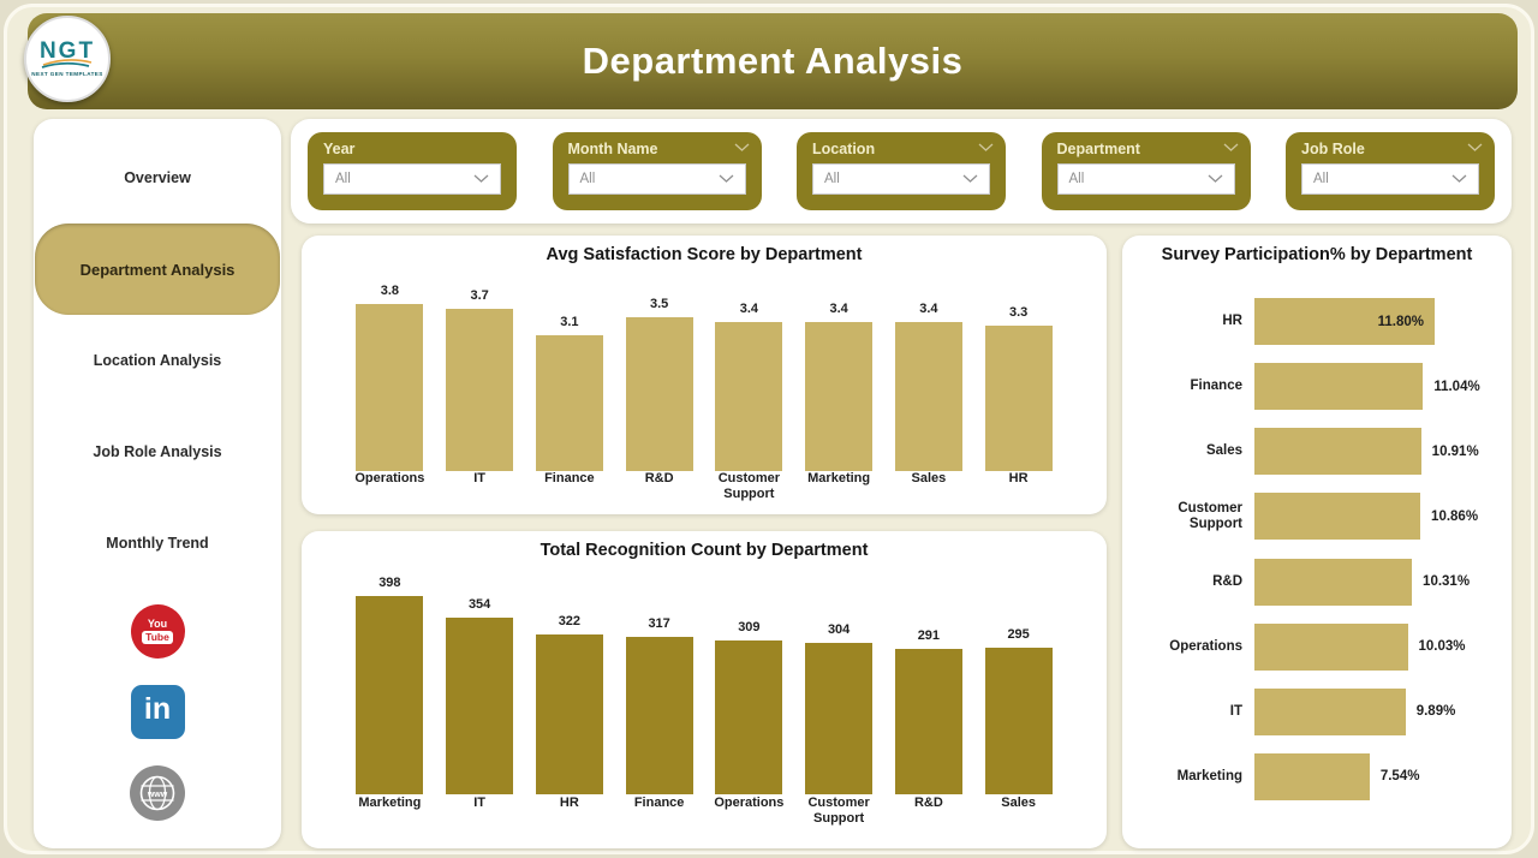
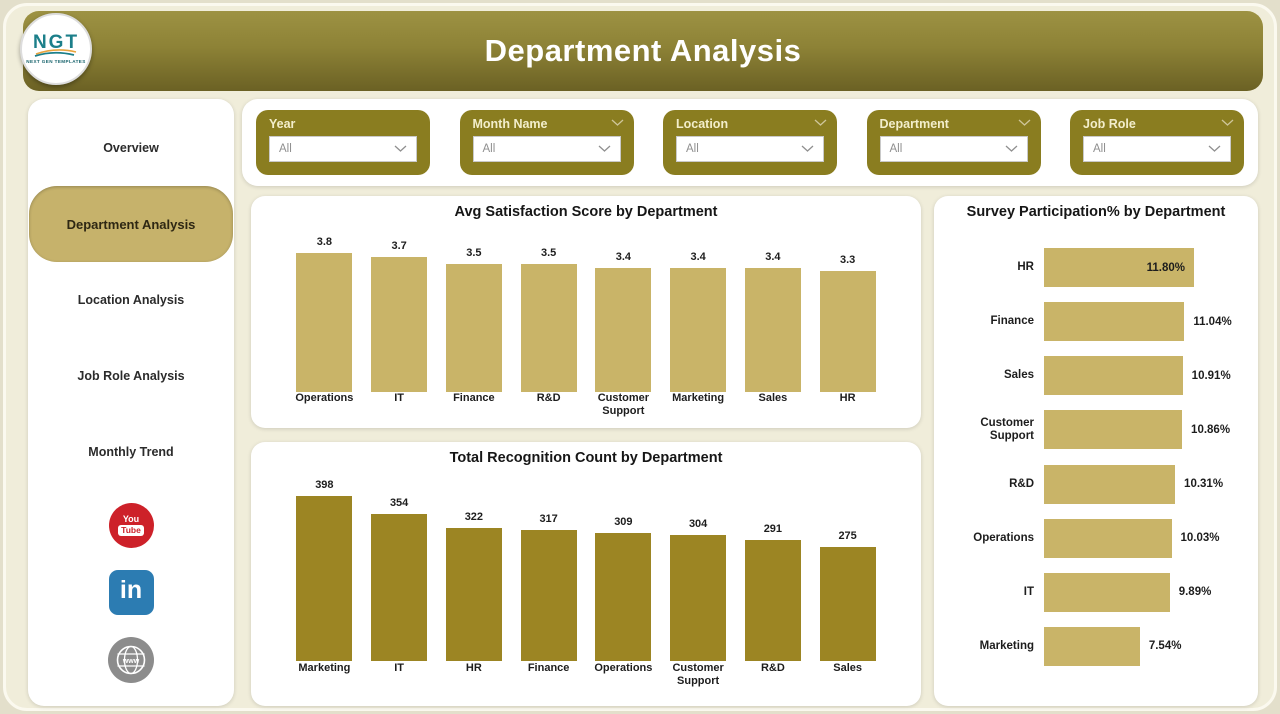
Avg Satisfaction Score by Department/Finance: 3.1 -> 3.5
Total Recognition Count by Department/Sales: 295 -> 275
